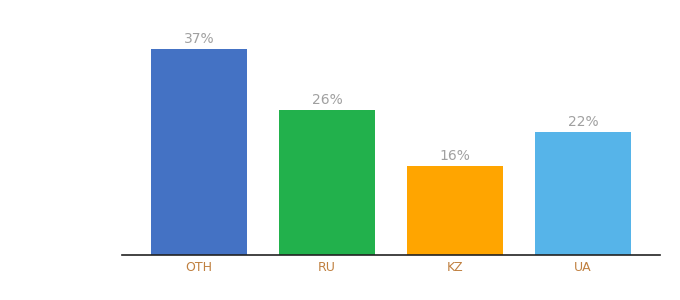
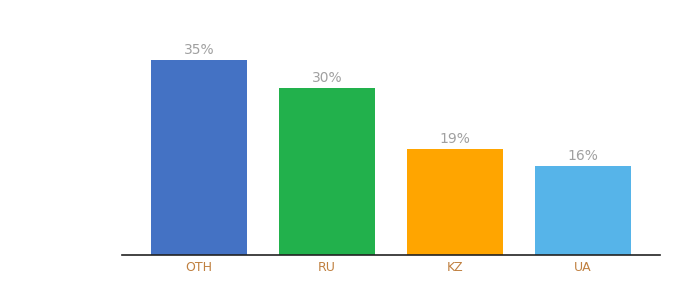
OTH: 37% -> 35%
RU: 26% -> 30%
KZ: 16% -> 19%
UA: 22% -> 16%
